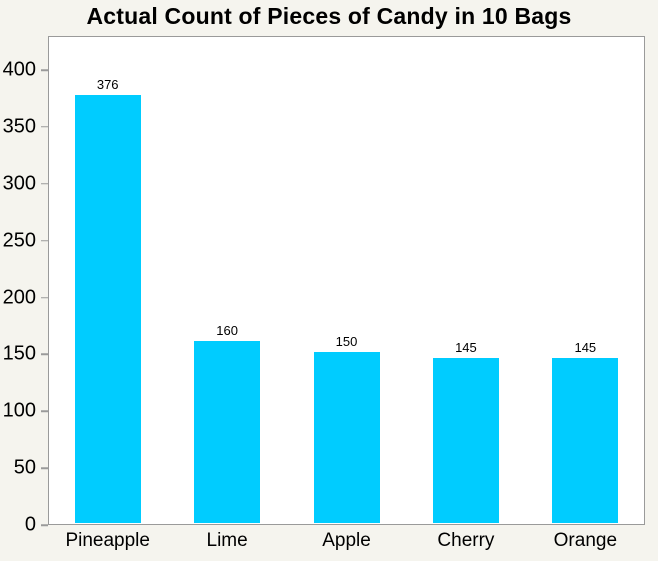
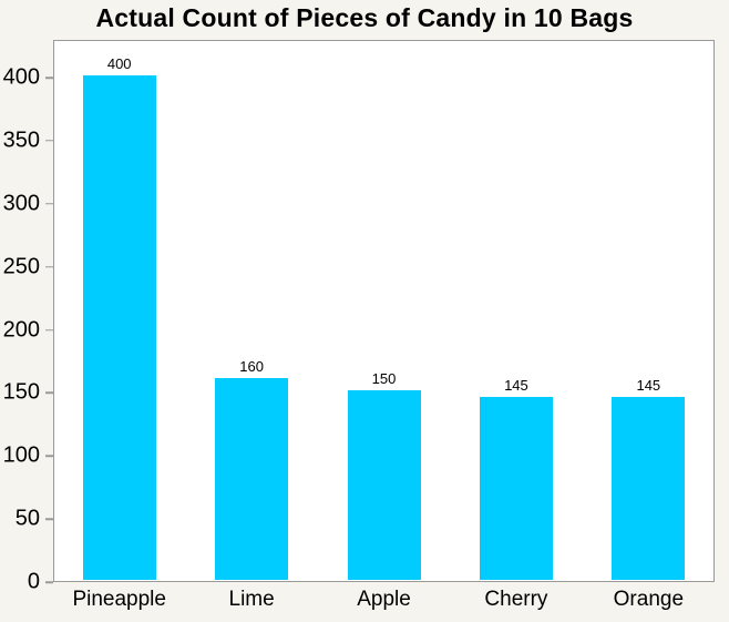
Pineapple: 376 -> 400
